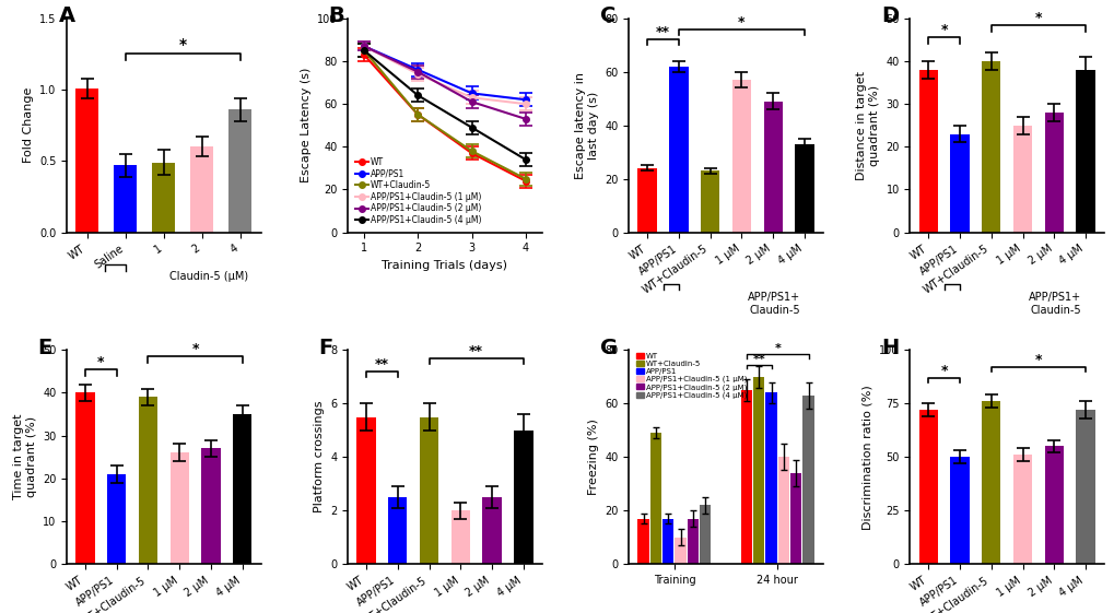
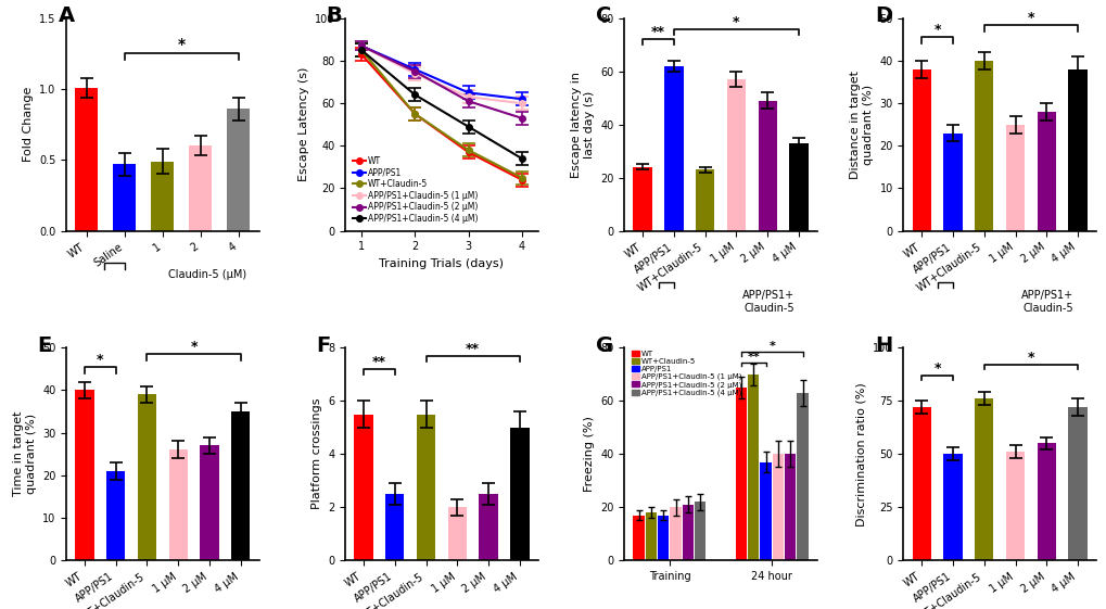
WT+Claudin-5/Training: 49 -> 18
APP/PS1+Claudin-5 (1 μM)/Training: 10 -> 20
APP/PS1+Claudin-5 (2 μM)/Training: 17 -> 21
APP/PS1/24 hour: 64 -> 37
APP/PS1+Claudin-5 (2 μM)/24 hour: 34 -> 40
